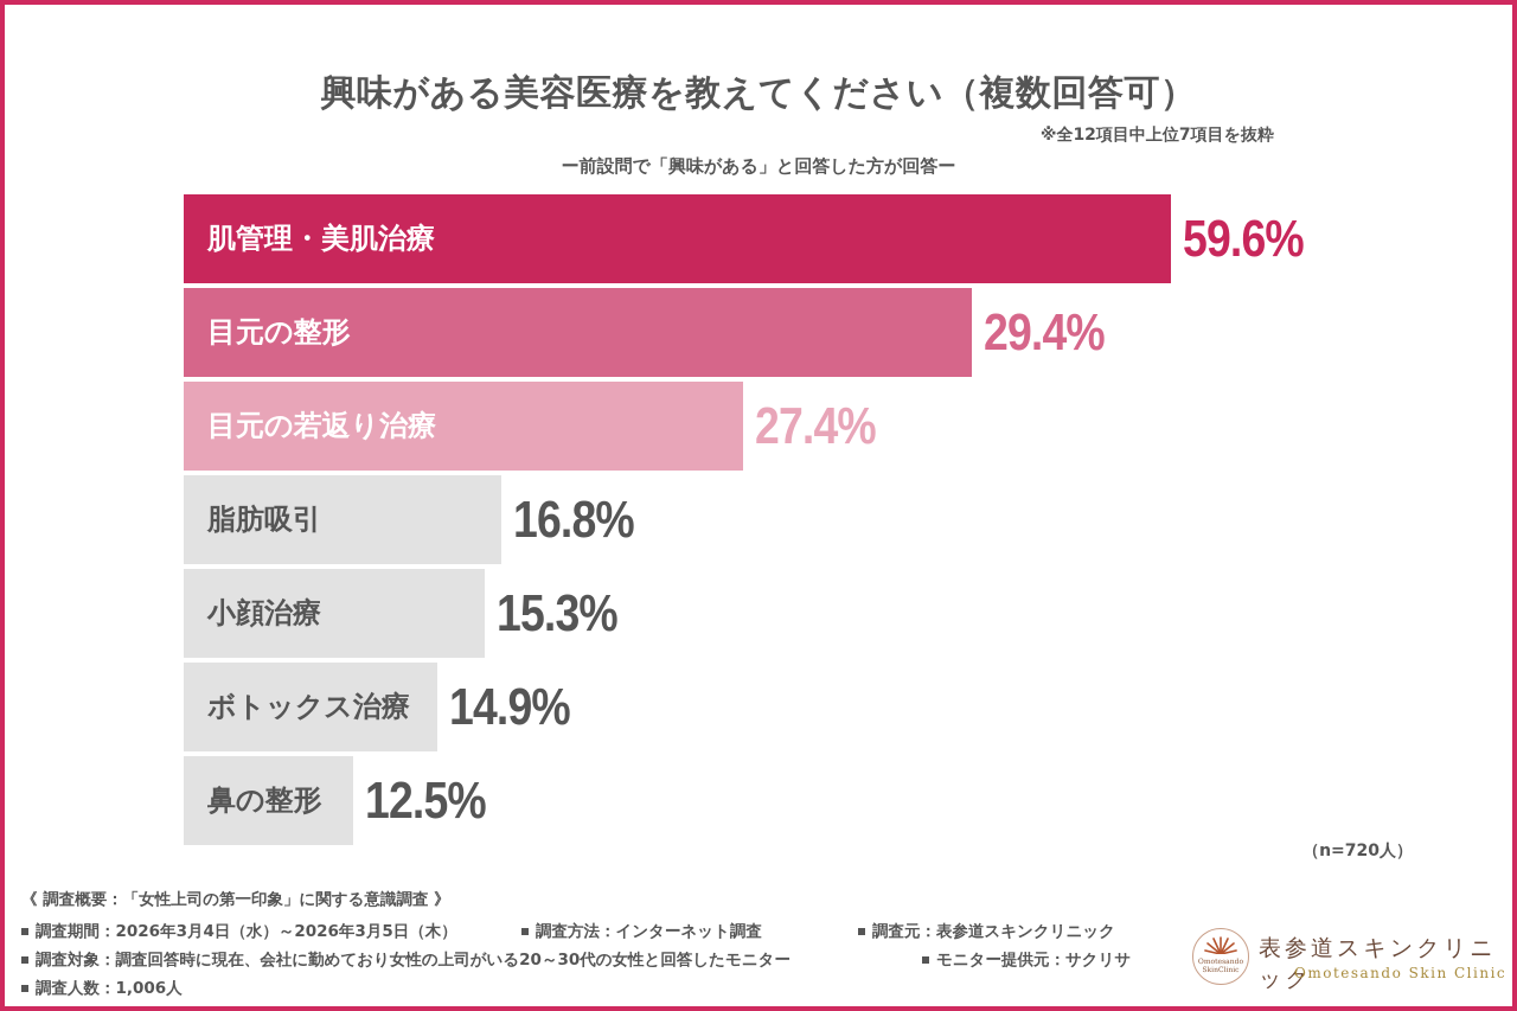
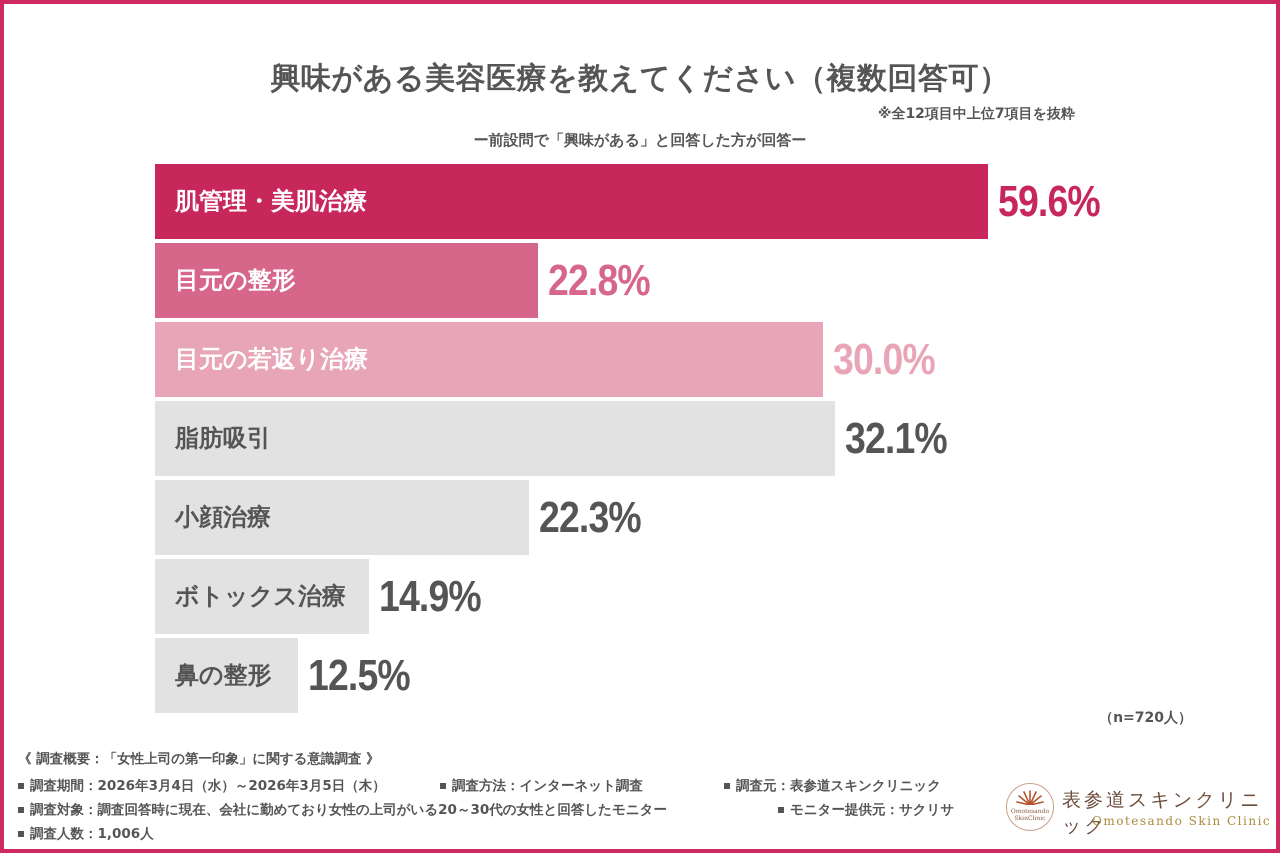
目元の整形: 29.4% -> 22.8%
目元の若返り治療: 27.4% -> 30.0%
脂肪吸引: 16.8% -> 32.1%
小顔治療: 15.3% -> 22.3%
